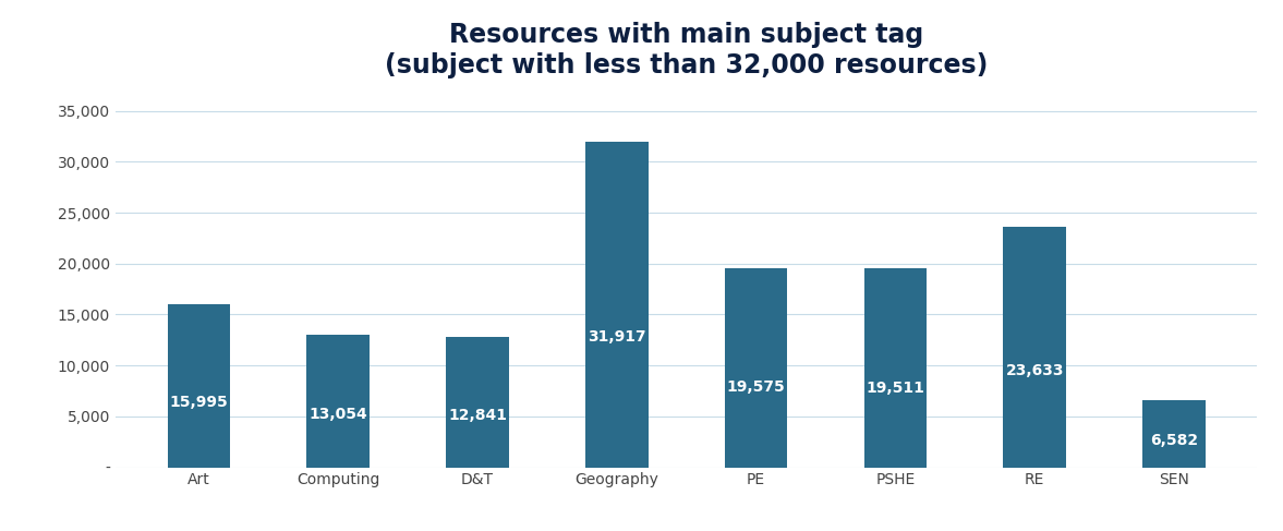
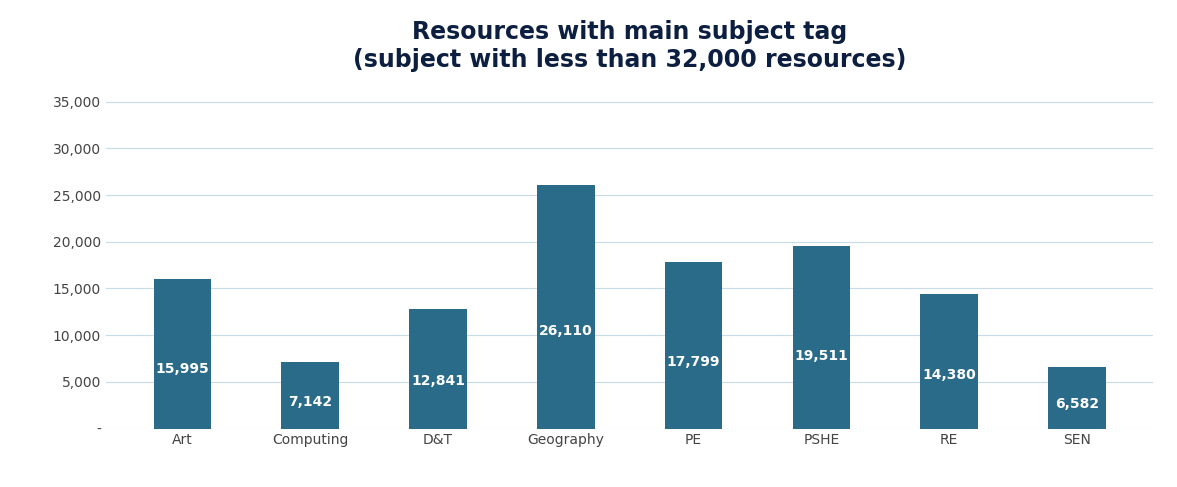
Computing: 13,054 -> 7,142
Geography: 31,917 -> 26,110
PE: 19,575 -> 17,799
RE: 23,633 -> 14,380
